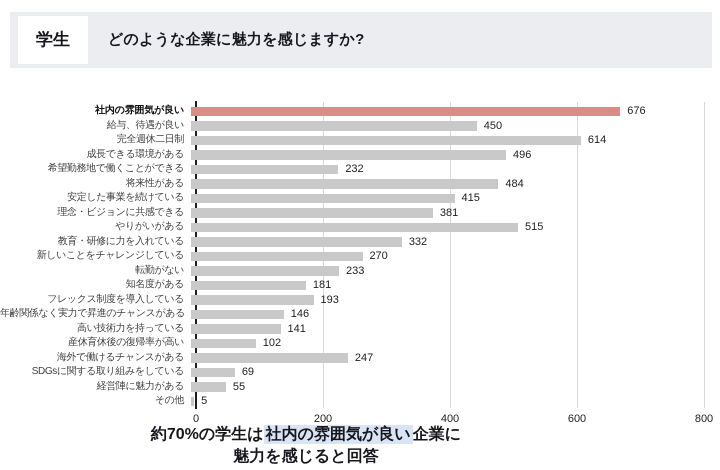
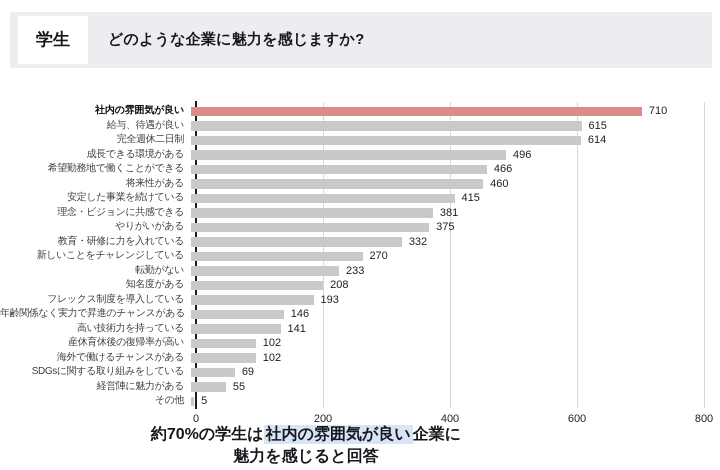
社内の雰囲気が良い: 676 -> 710
給与、待遇が良い: 450 -> 615
希望勤務地で働くことができる: 232 -> 466
将来性がある: 484 -> 460
やりがいがある: 515 -> 375
知名度がある: 181 -> 208
海外で働けるチャンスがある: 247 -> 102
